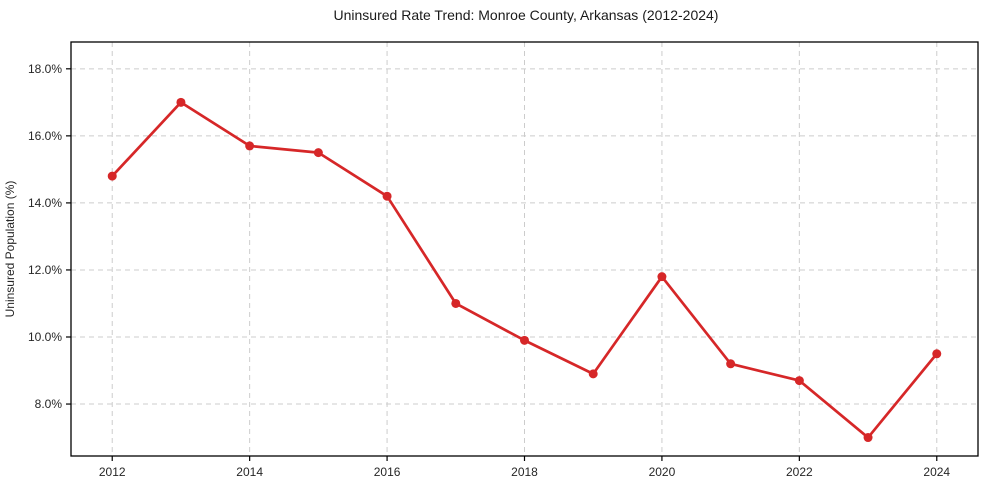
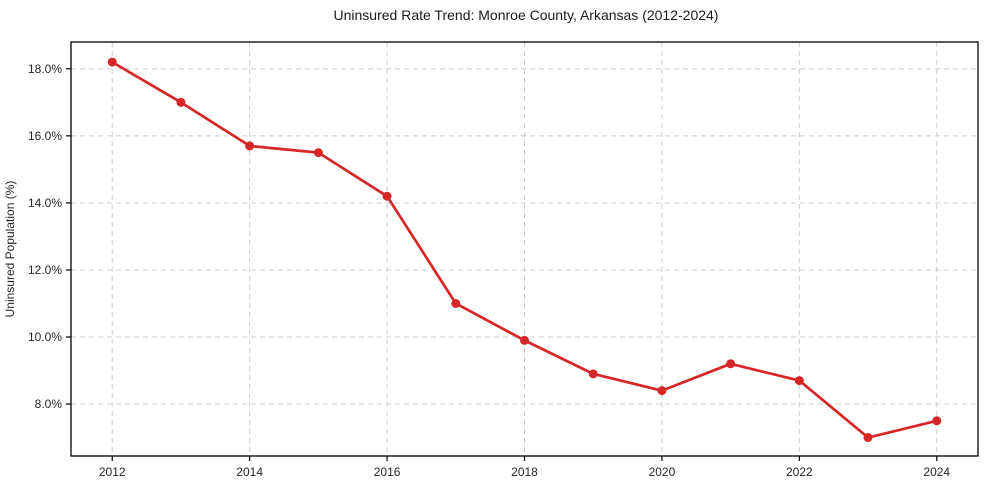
2012: 14.8% -> 18.2%
2020: 11.8% -> 8.4%
2024: 9.5% -> 7.5%
